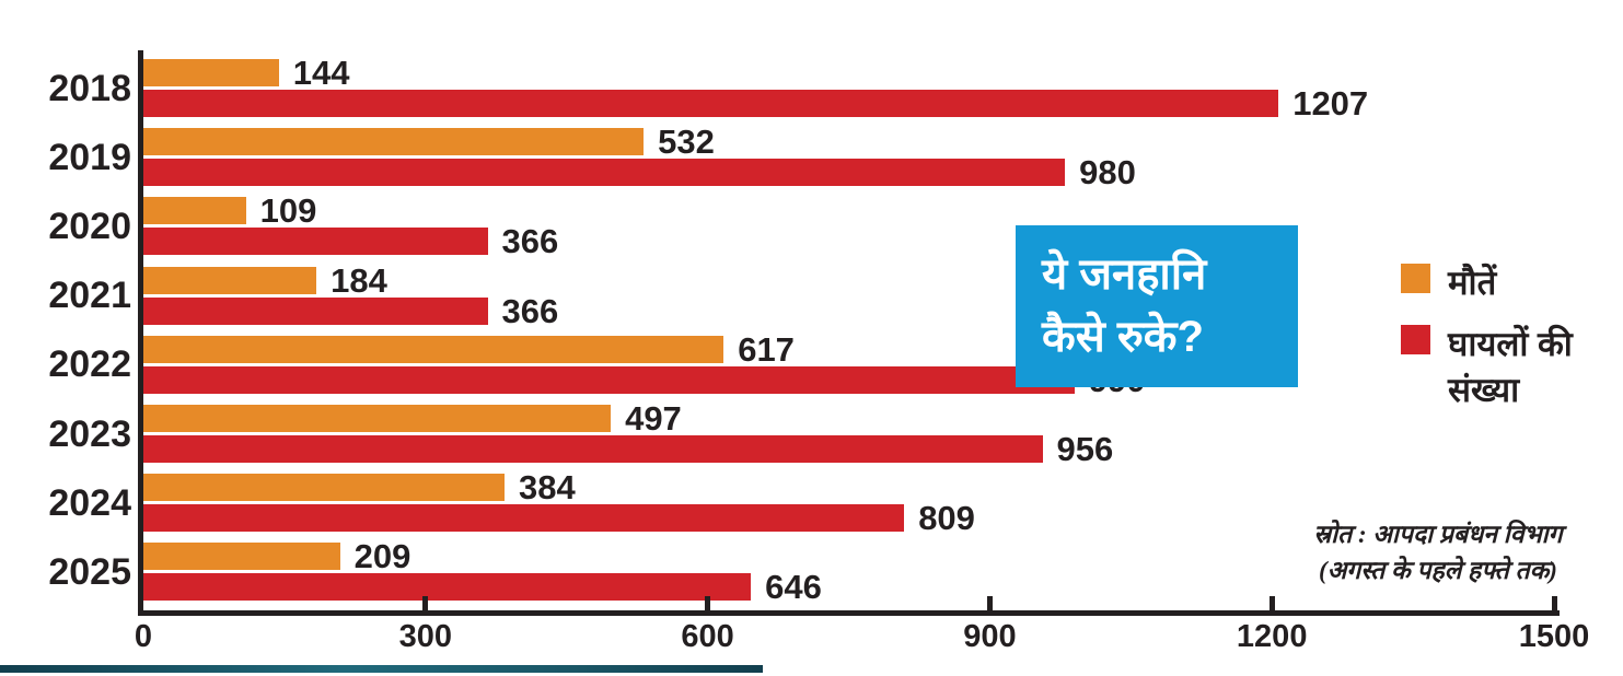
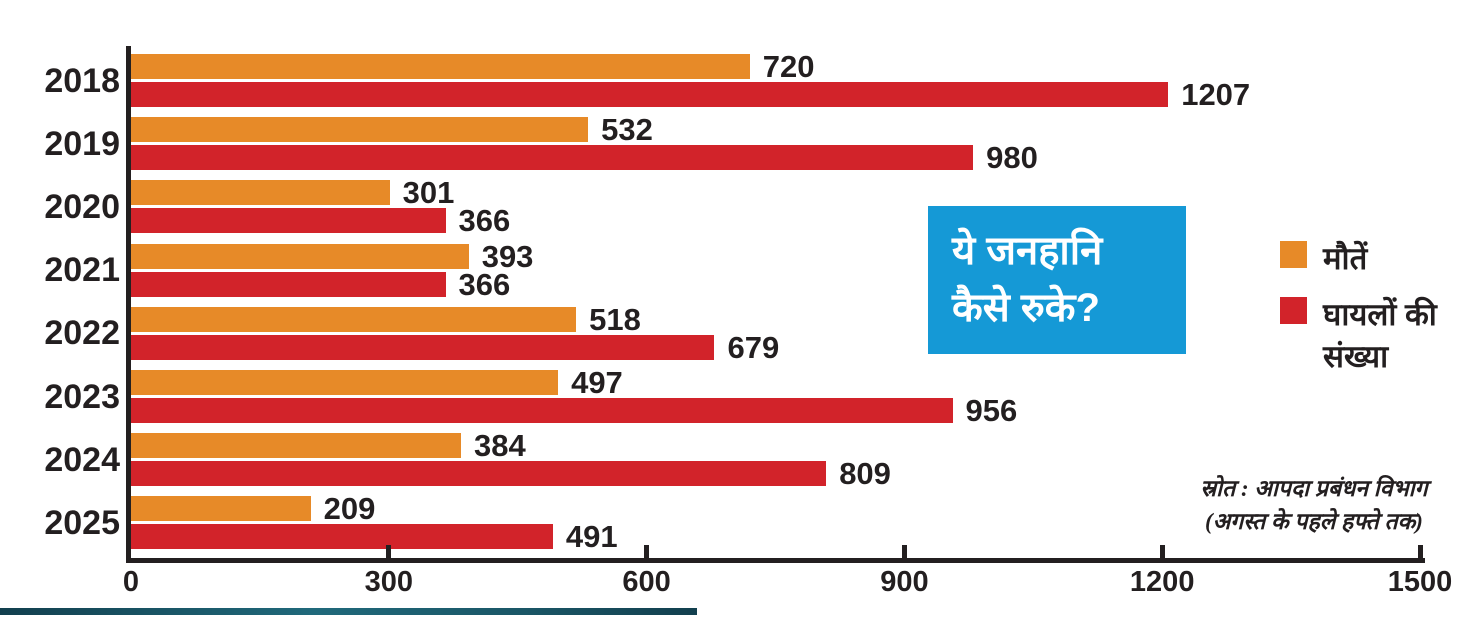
मौतें/2018: 144 -> 720
मौतें/2020: 109 -> 301
मौतें/2021: 184 -> 393
मौतें/2022: 617 -> 518
घायलों की संख्या/2022: 990 -> 679
घायलों की संख्या/2025: 646 -> 491
